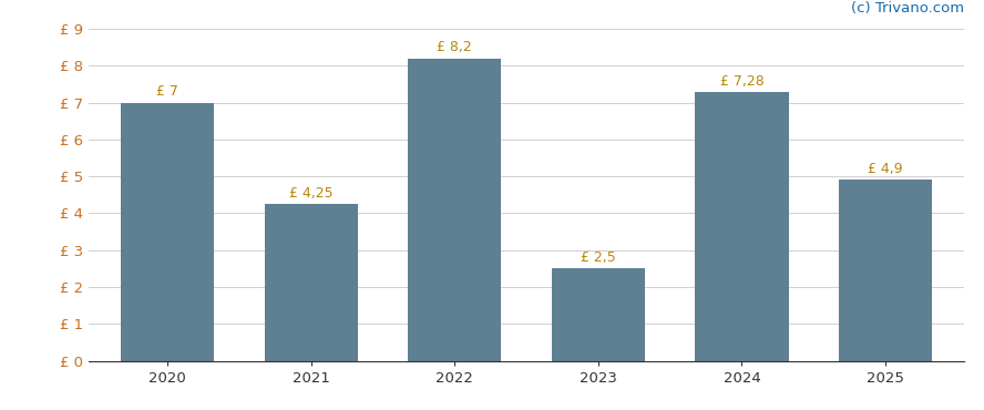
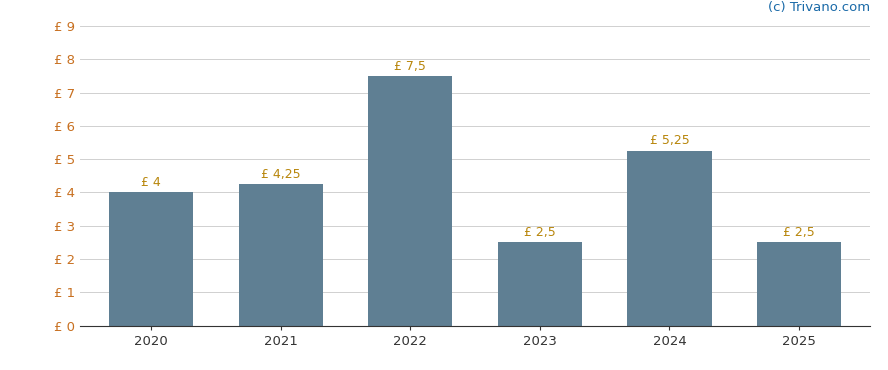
2020: 7 -> 4
2022: 8,2 -> 7,5
2024: 7,28 -> 5,25
2025: 4,9 -> 2,5
